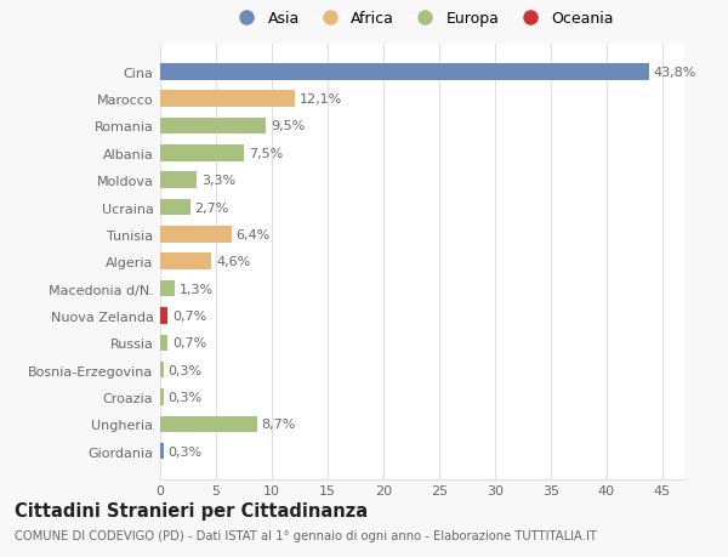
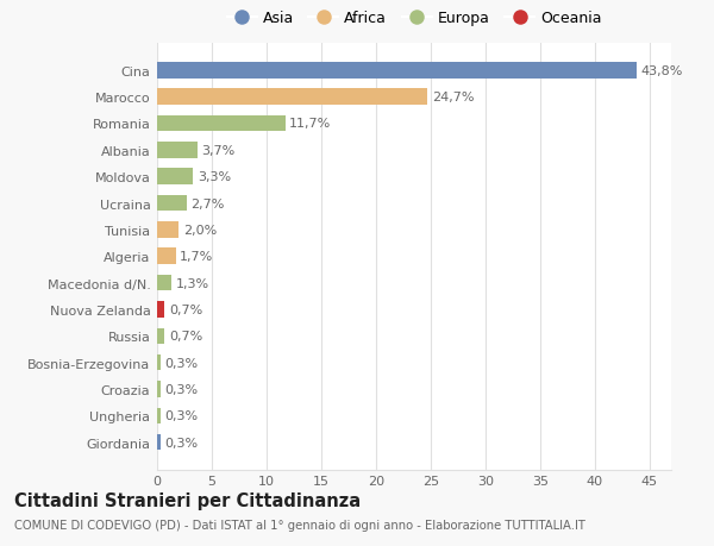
Marocco: 12,1% -> 24,7%
Romania: 9,5% -> 11,7%
Albania: 7,5% -> 3,7%
Tunisia: 6,4% -> 2,0%
Algeria: 4,6% -> 1,7%
Ungheria: 8,7% -> 0,3%
